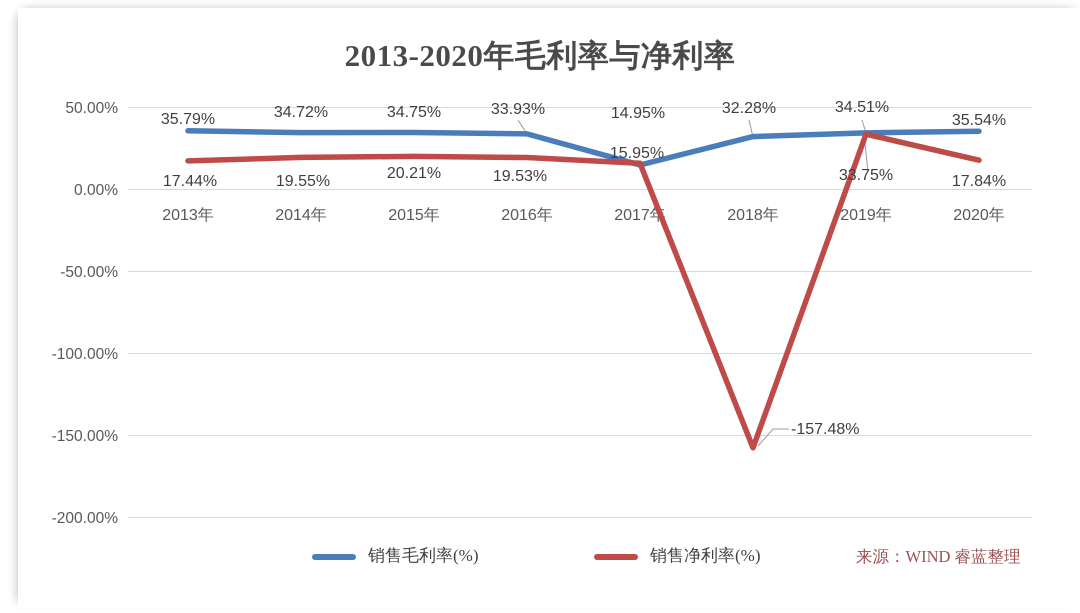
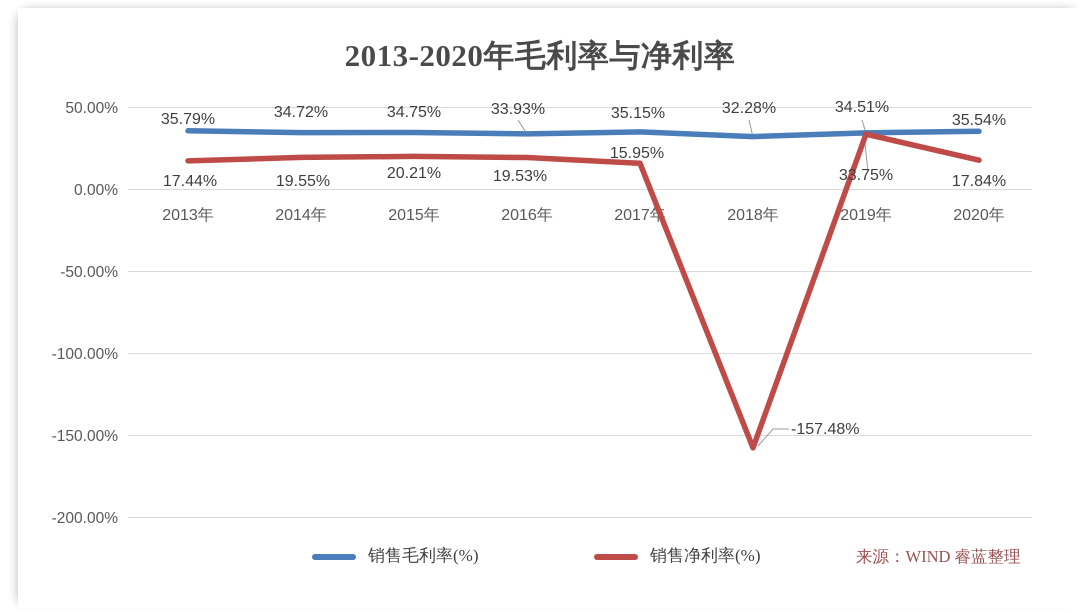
销售毛利率(%)/2017年: 14.95% -> 35.15%
